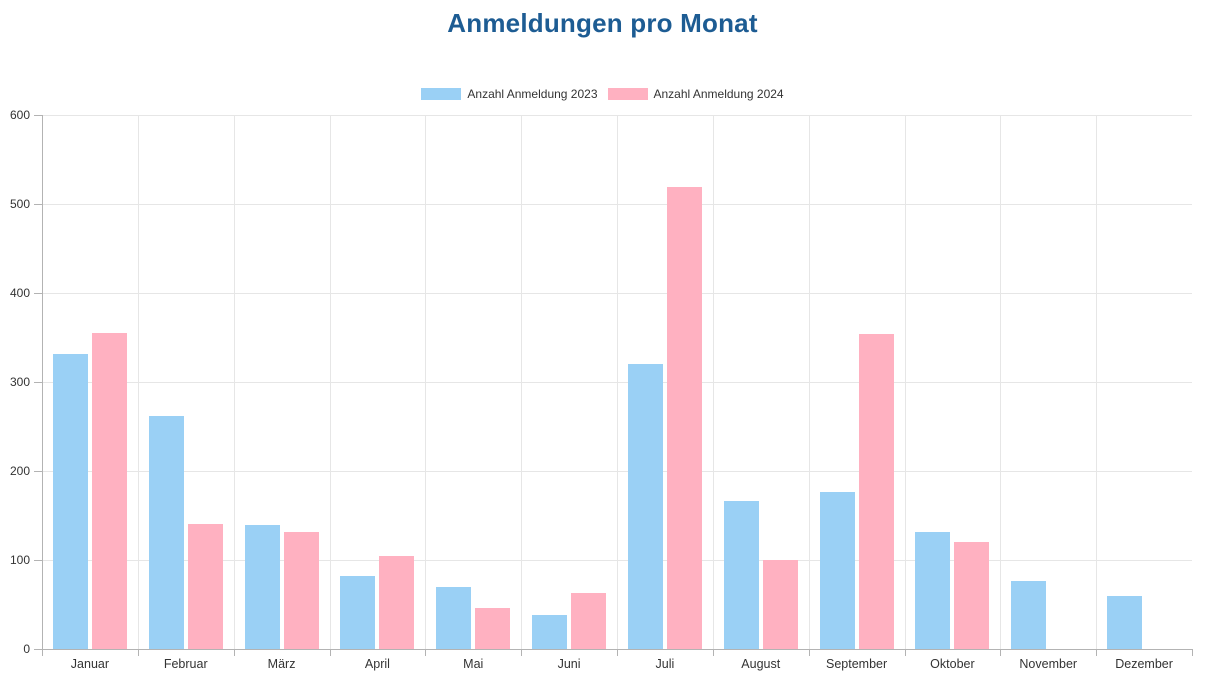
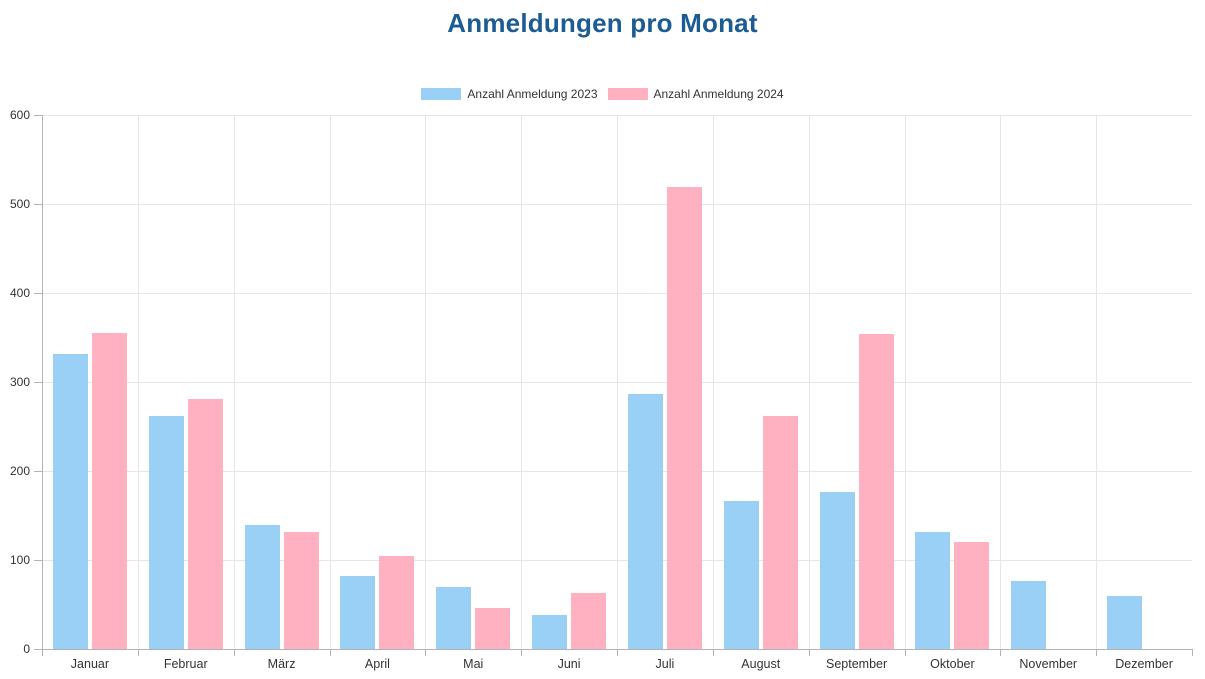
Anzahl Anmeldung 2024/Februar: 140 -> 280
Anzahl Anmeldung 2023/Juli: 320 -> 290
Anzahl Anmeldung 2024/August: 100 -> 260
